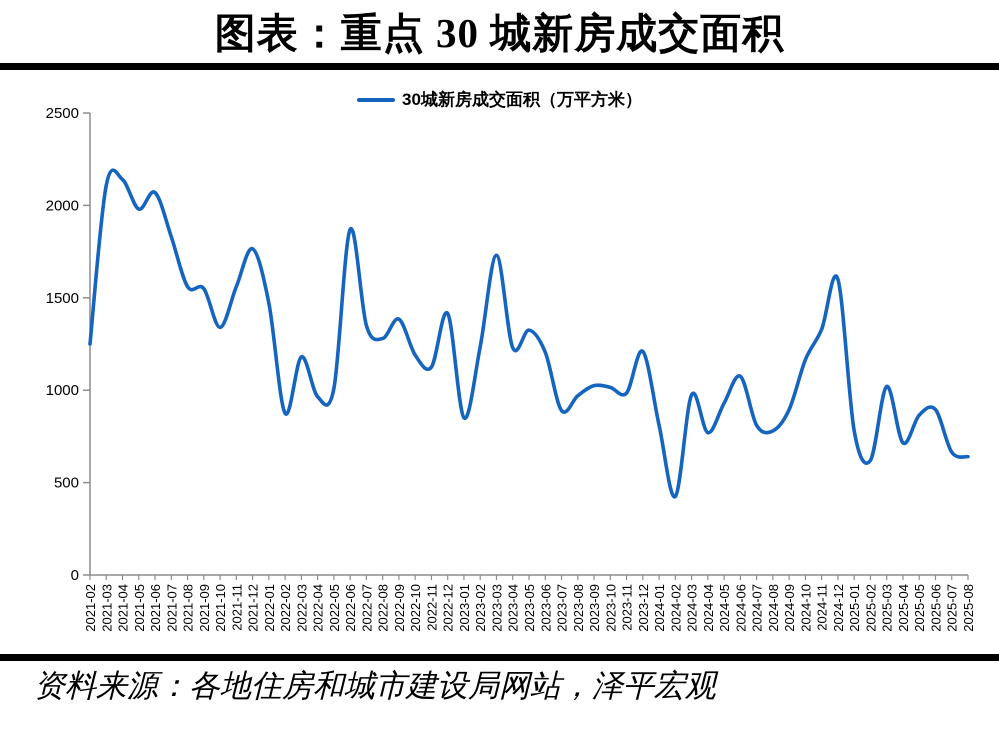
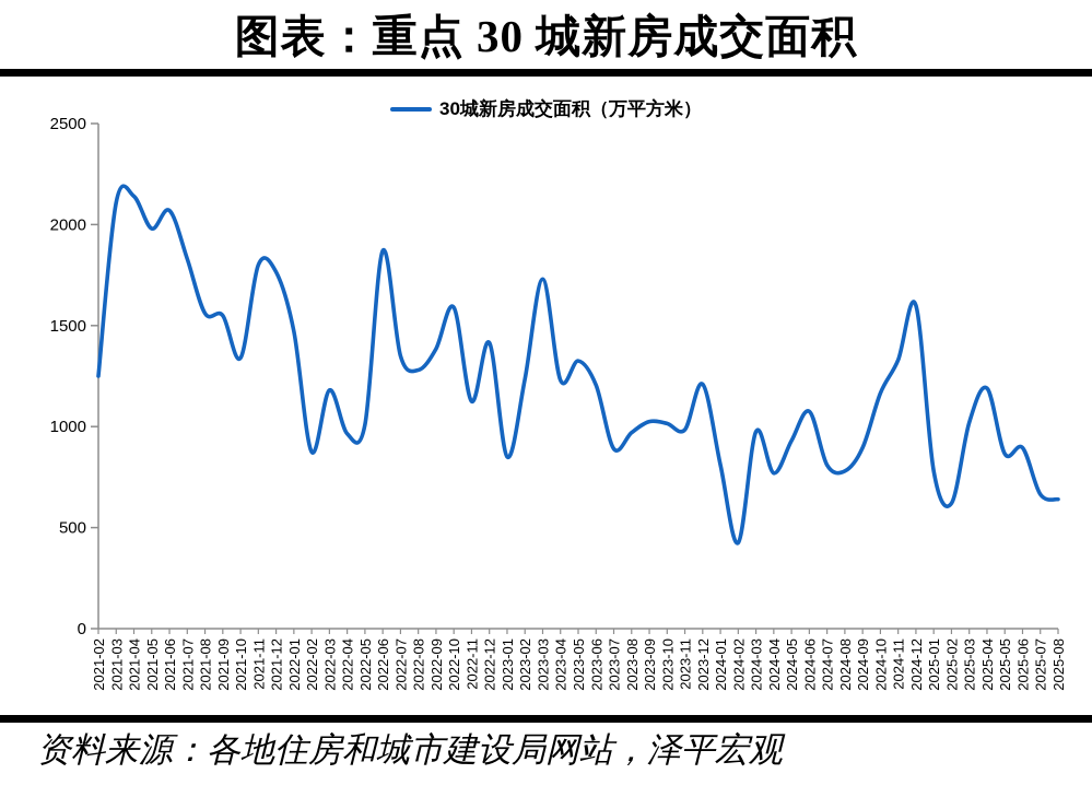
2021-11: 1560 -> 1800
2022-10: 1190 -> 1590
2025-04: 720 -> 1190
